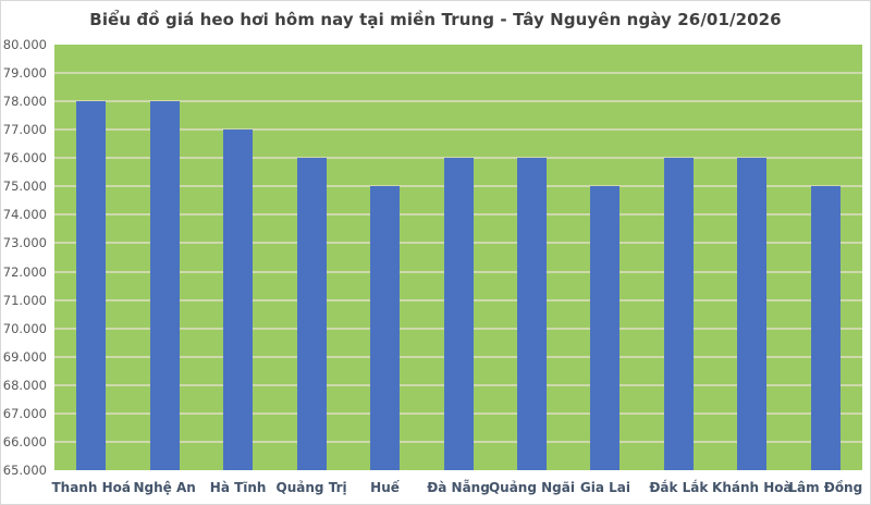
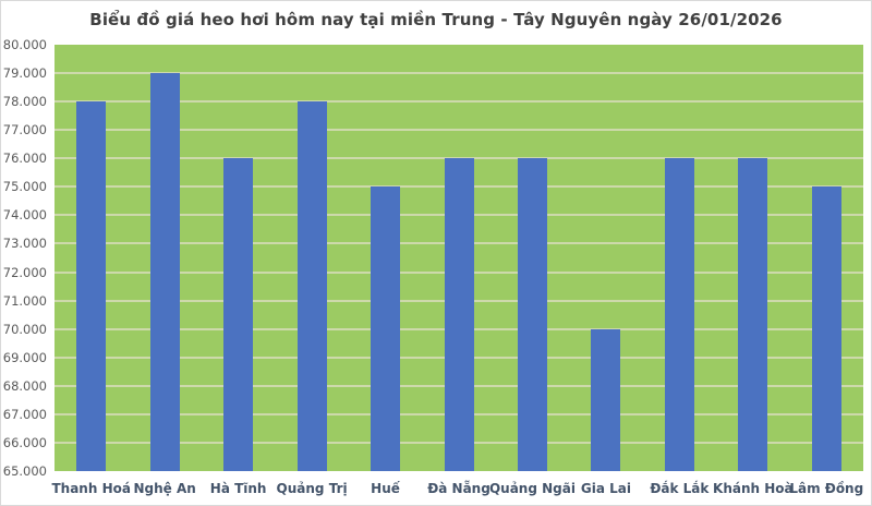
Nghệ An: 78000 -> 79000
Hà Tĩnh: 77000 -> 76000
Quảng Trị: 76000 -> 78000
Gia Lai: 75000 -> 70000
